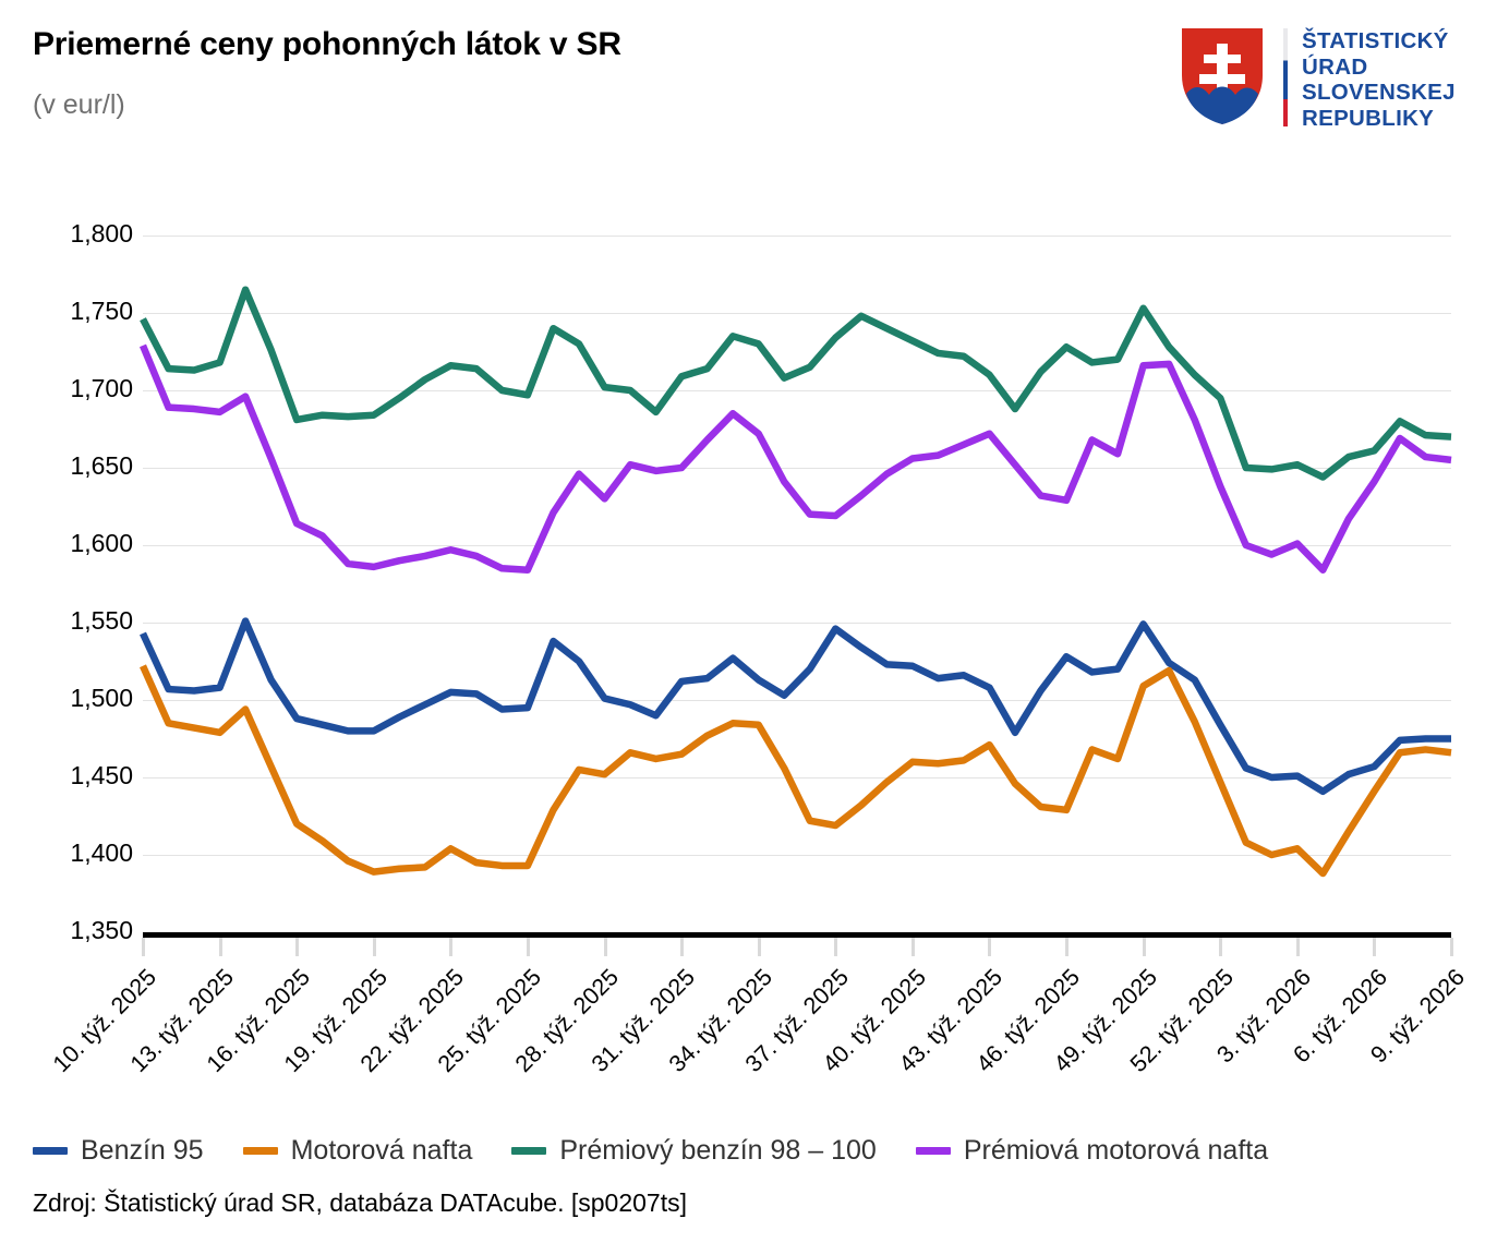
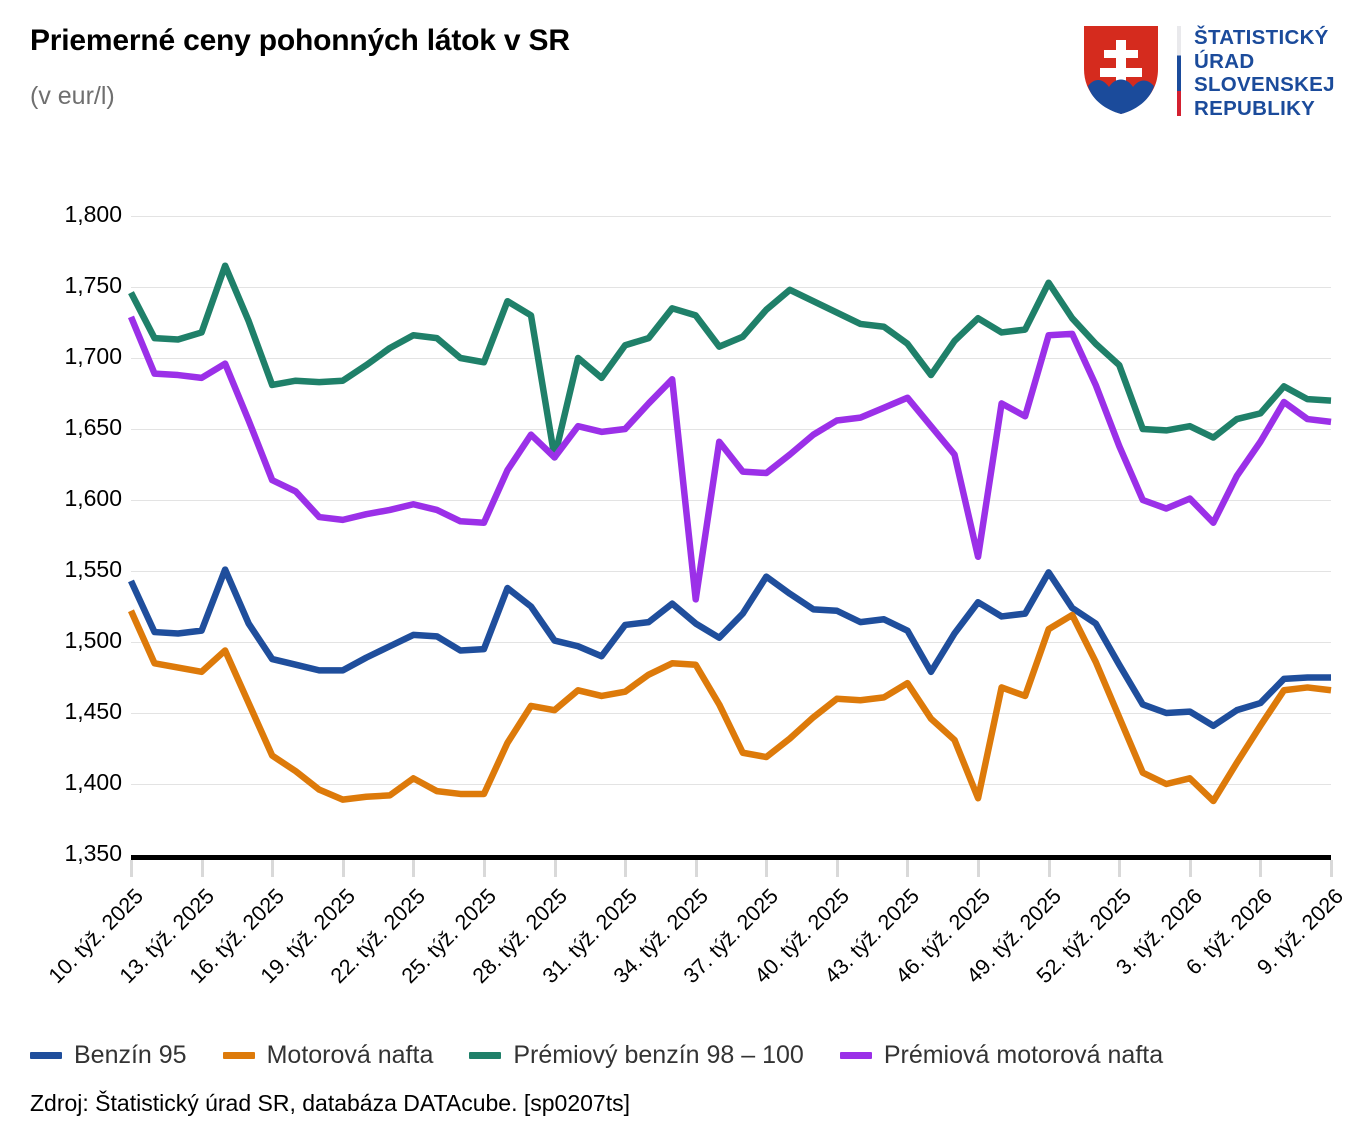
Prémiový benzín 98 – 100/28. týž. 2025: 1,70 -> 1,63
Prémiová motorová nafta/34. týž. 2025: 1,67 -> 1,53
Motorová nafta/46. týž. 2025: 1,43 -> 1,39
Prémiová motorová nafta/46. týž. 2025: 1,63 -> 1,56
